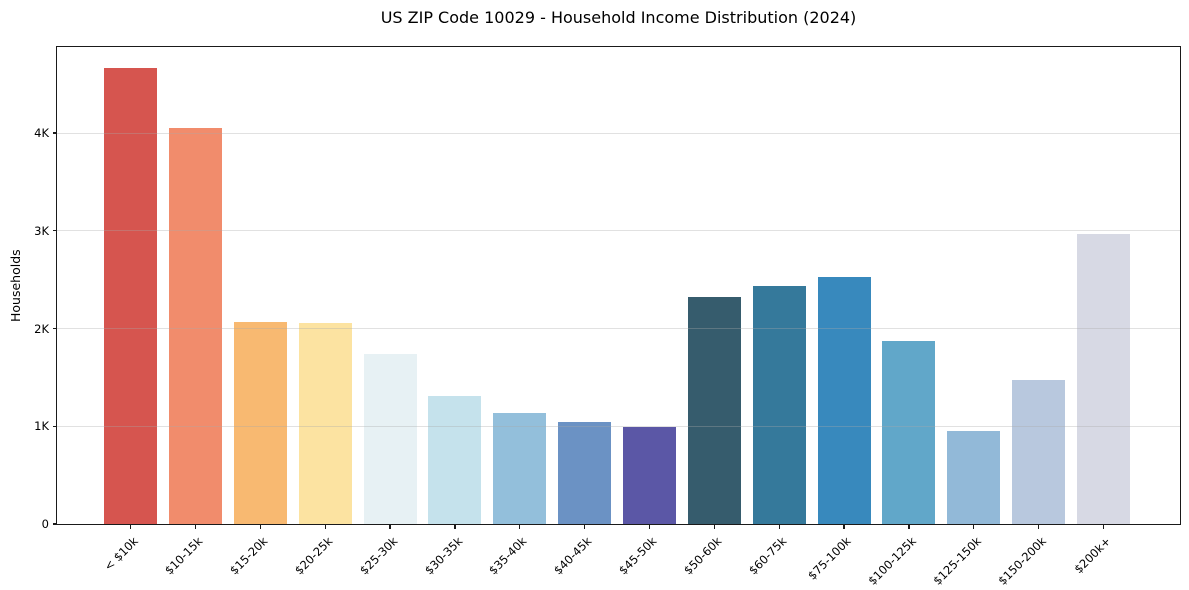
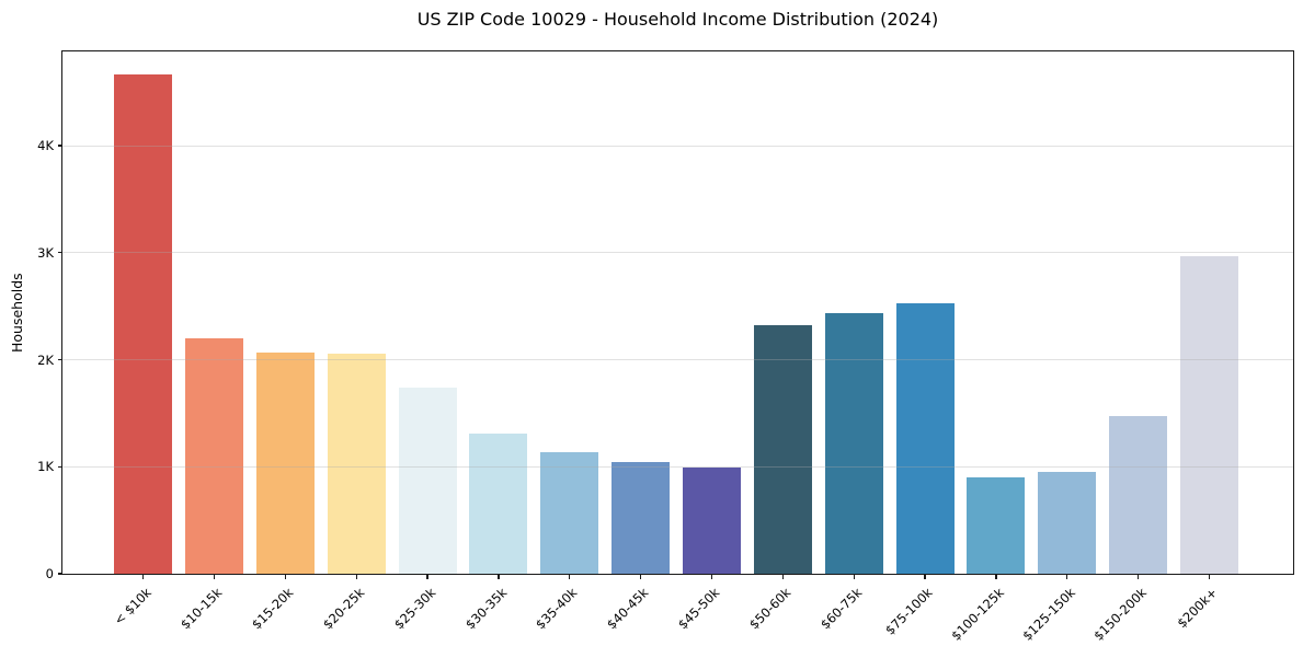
$10-15k: 4.0K -> 2.2K
$100-125k: 1.9K -> 0.9K
